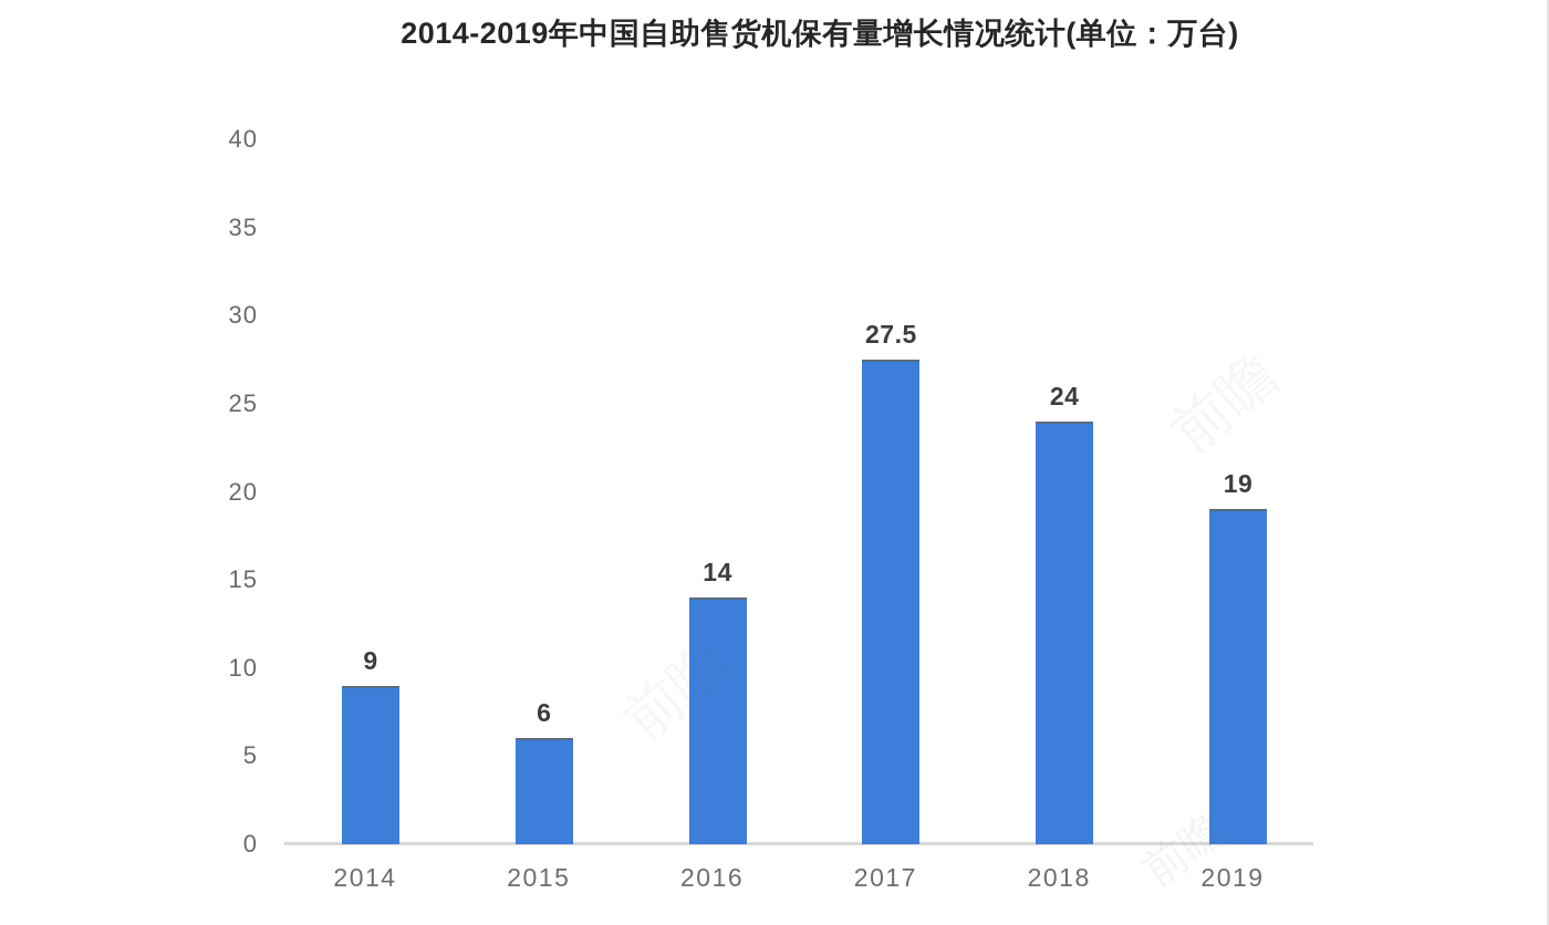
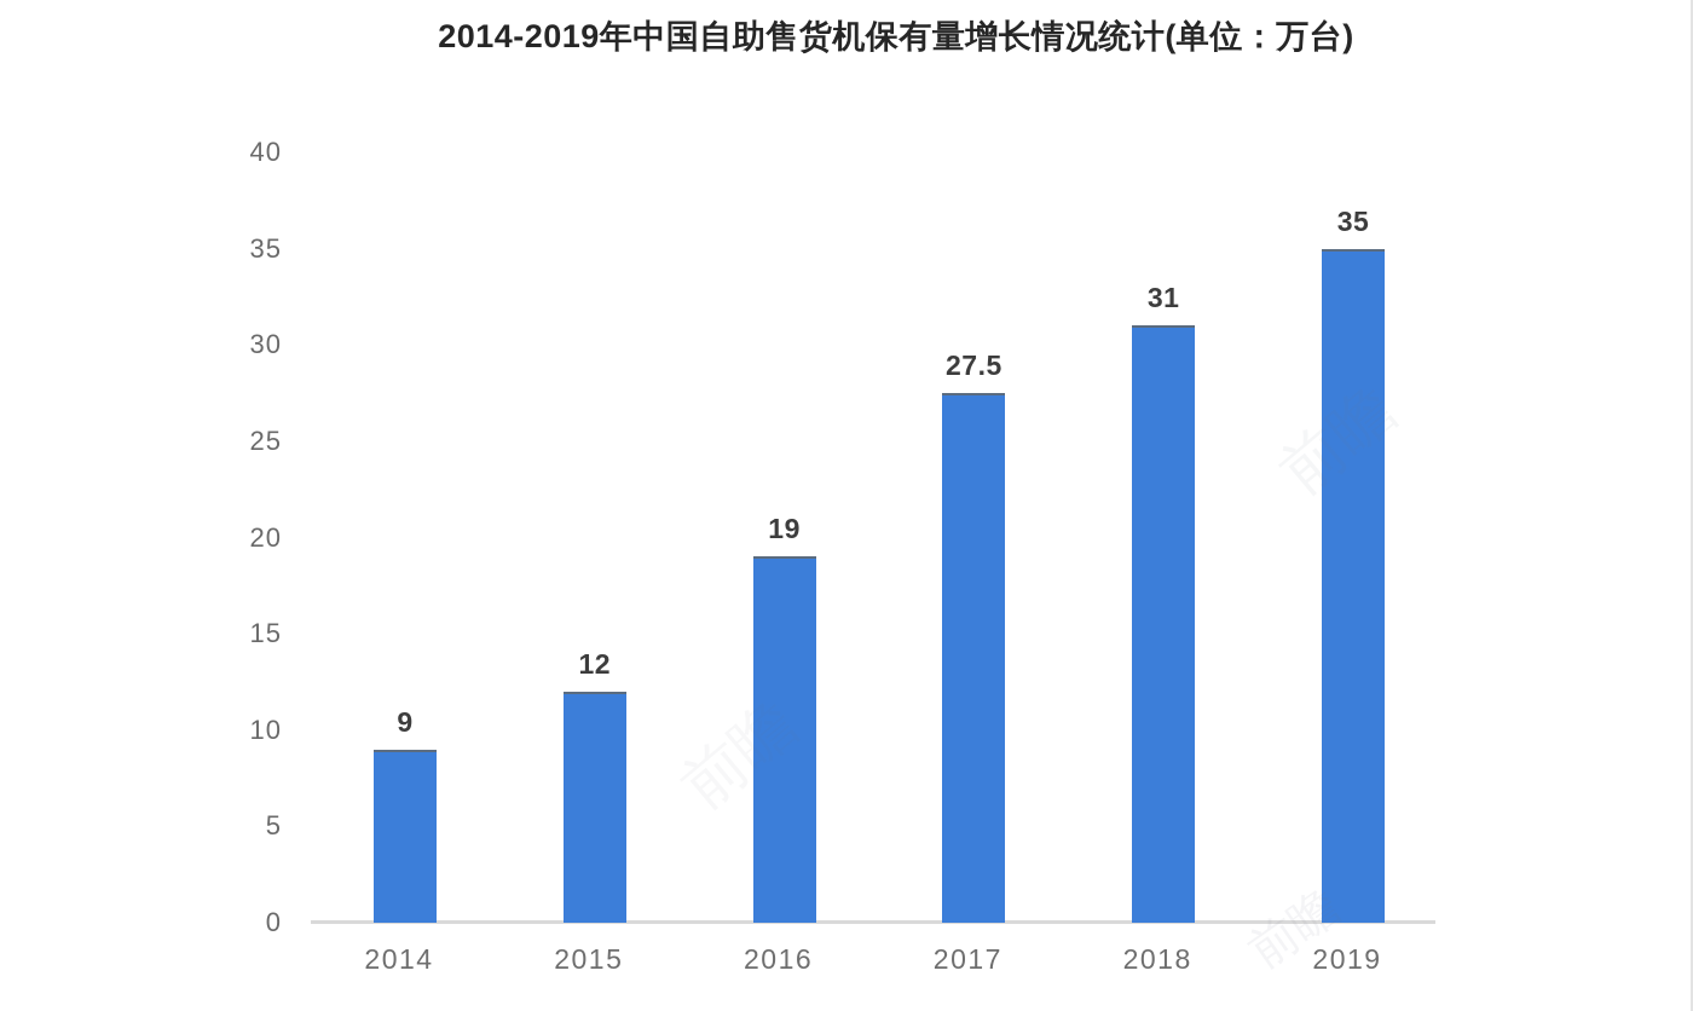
2015: 6 -> 12
2016: 14 -> 19
2018: 24 -> 31
2019: 19 -> 35
